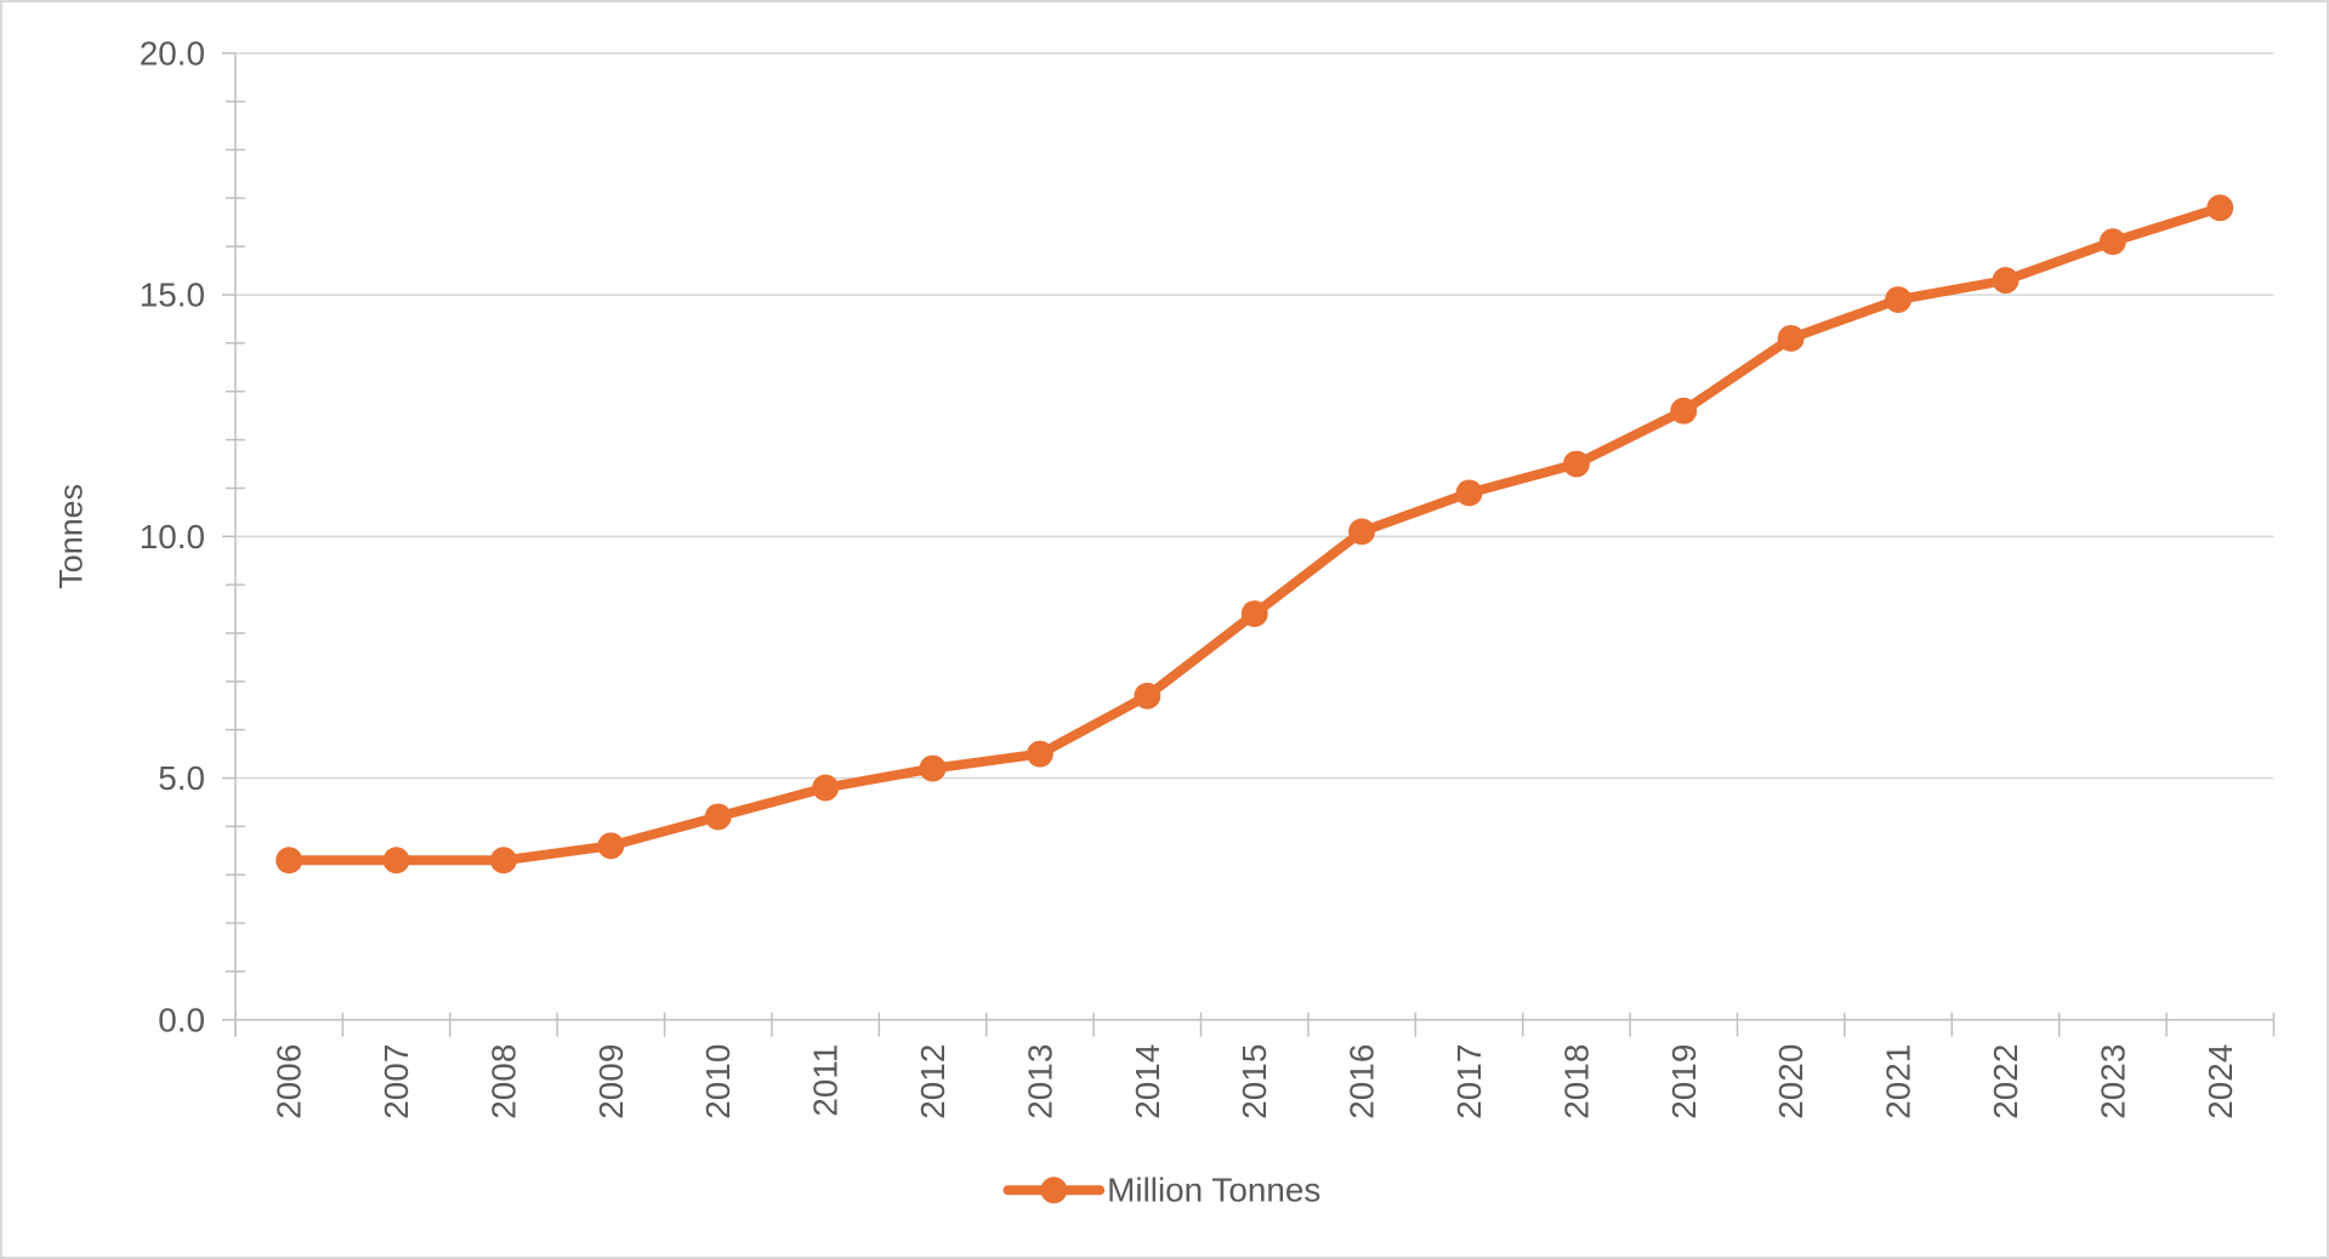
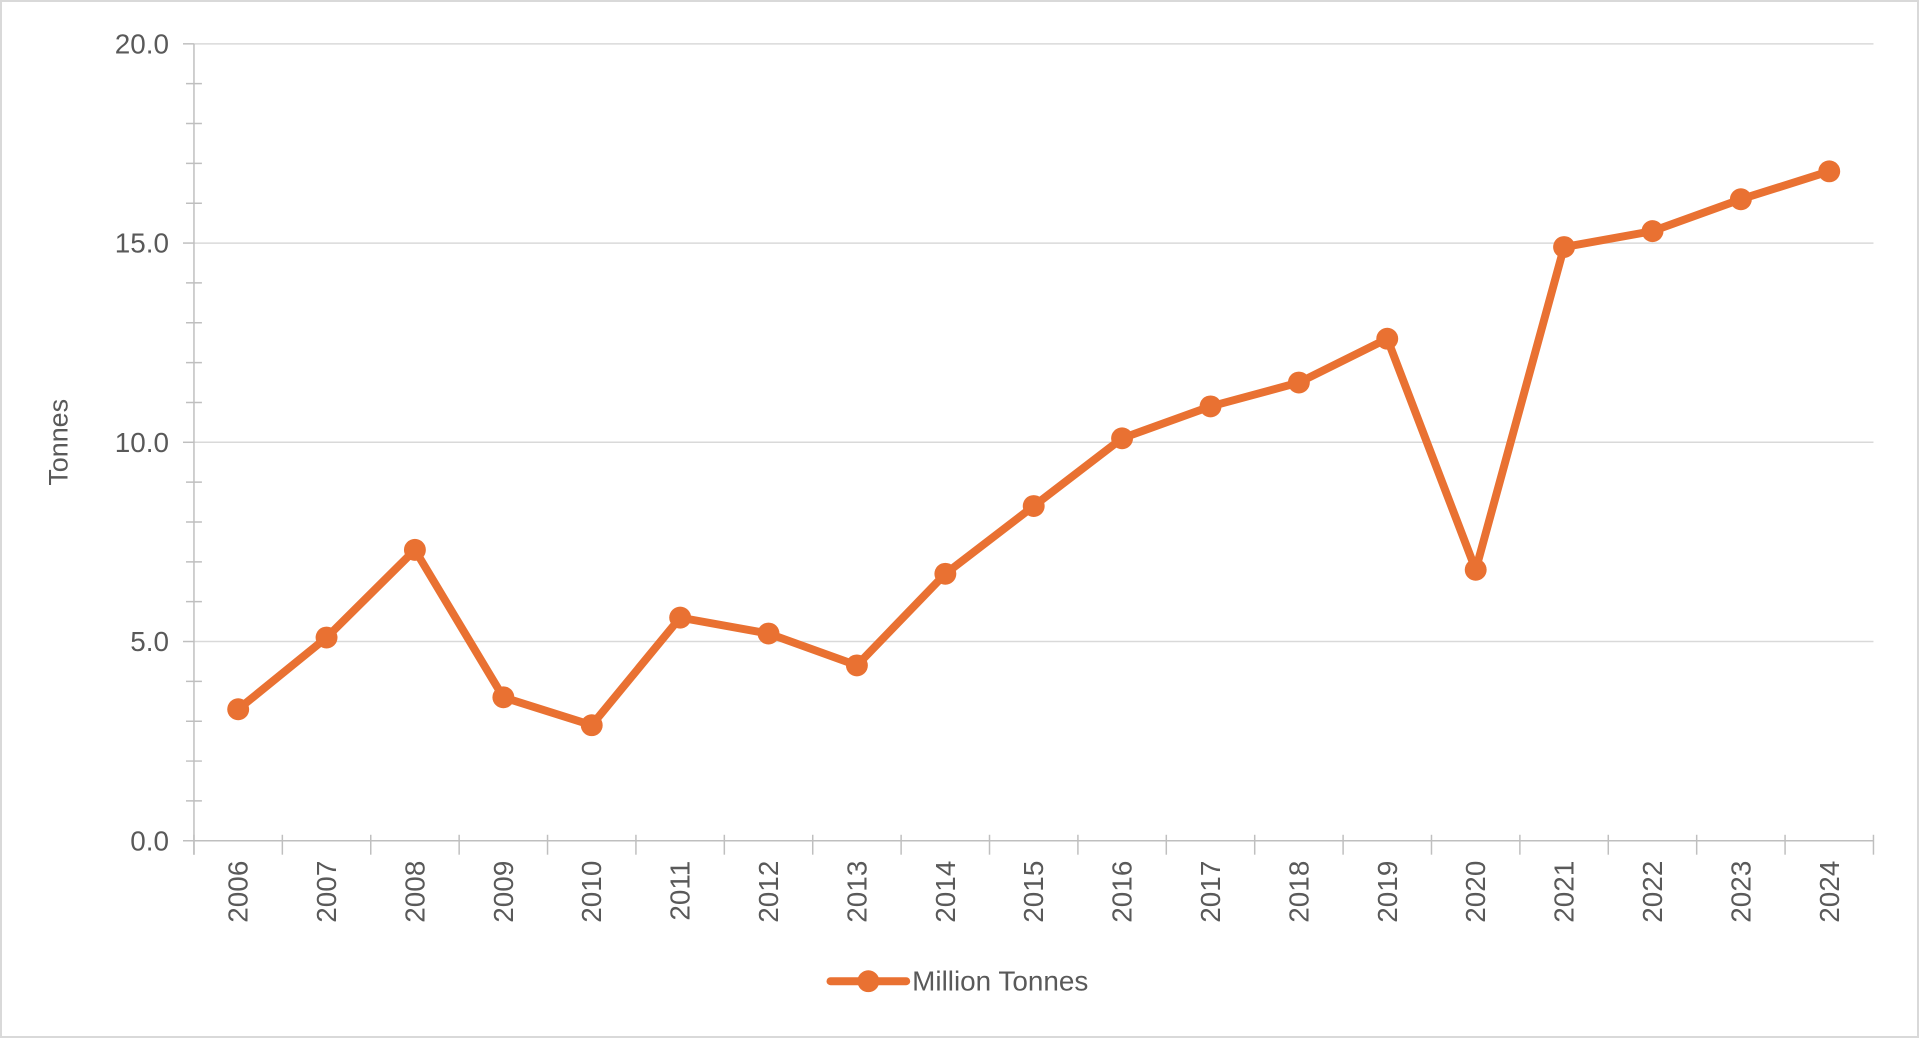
2007: 3.3 -> 5.1
2008: 3.3 -> 7.3
2010: 4.2 -> 2.9
2011: 4.8 -> 5.6
2013: 5.5 -> 4.4
2020: 14.1 -> 6.8
